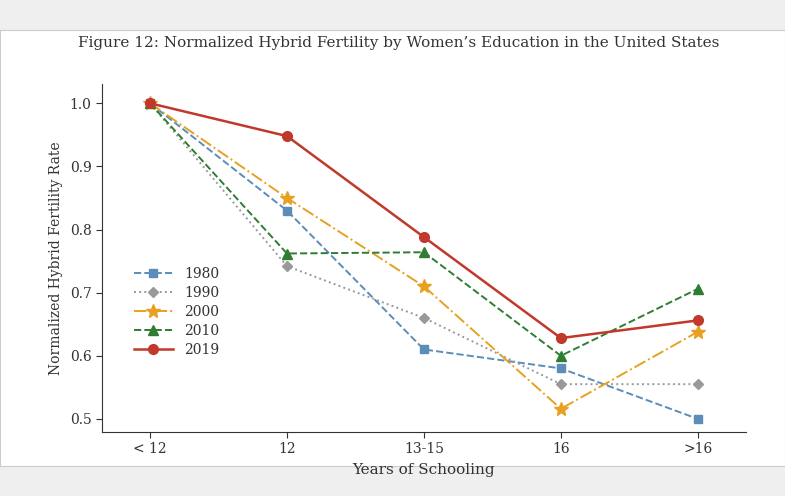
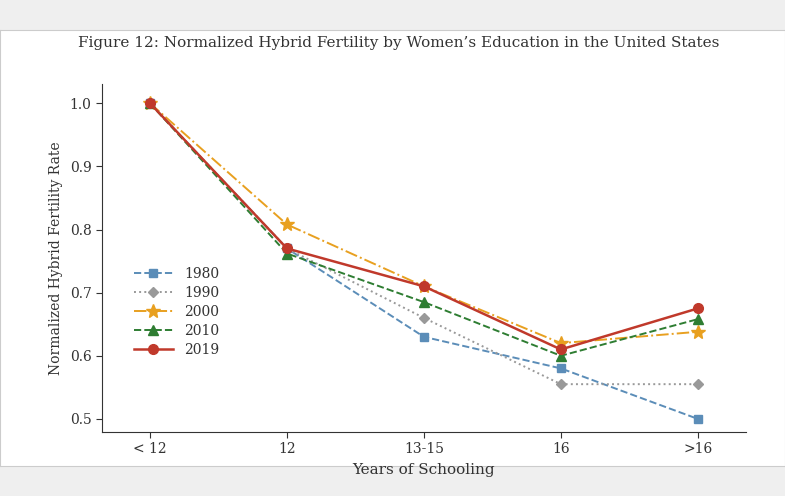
1980/12: 0.83 -> 0.77
1990/12: 0.742 -> 0.770
2000/12: 0.850 -> 0.808
2019/12: 0.948 -> 0.770
1980/13-15: 0.61 -> 0.63
2010/13-15: 0.764 -> 0.685
2019/13-15: 0.788 -> 0.710
2000/16: 0.516 -> 0.620
2019/16: 0.628 -> 0.610
2010/>16: 0.706 -> 0.658
2019/>16: 0.656 -> 0.675
